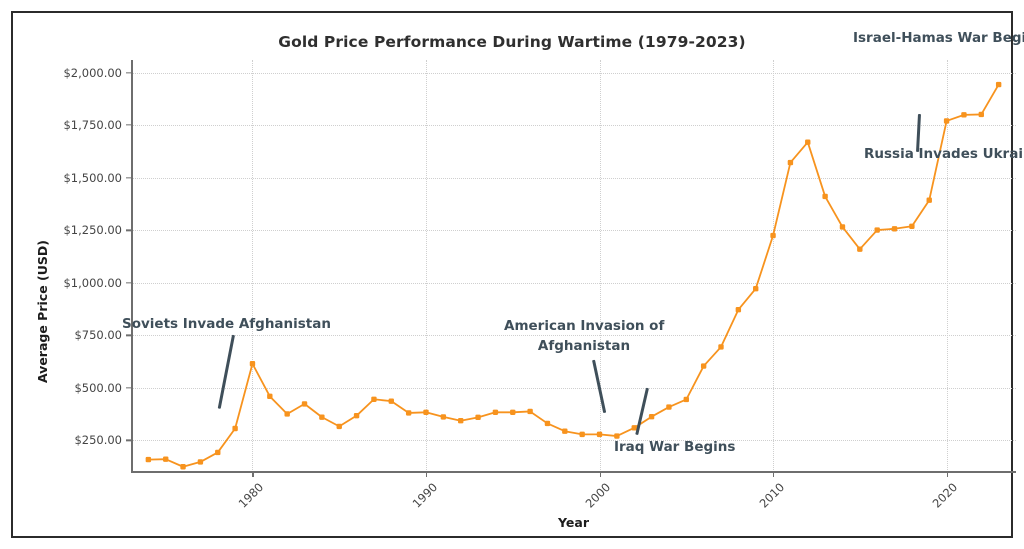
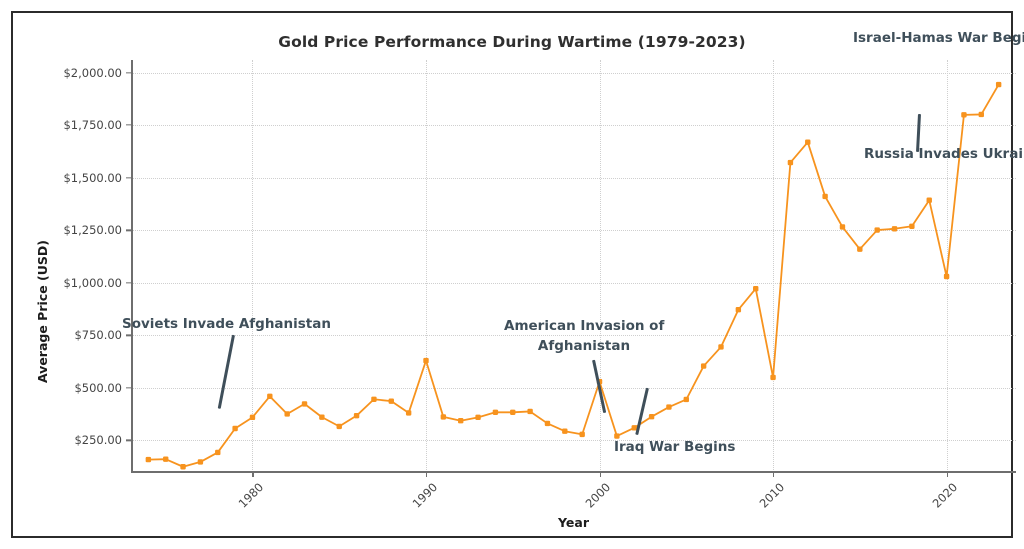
1980: $620 -> $360
1990: $380 -> $630
2000: $280 -> $530
2010: $1220 -> $550
2020: $1770 -> $1030
